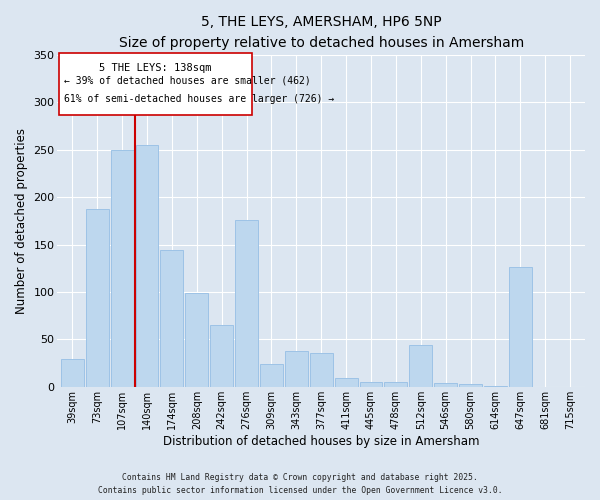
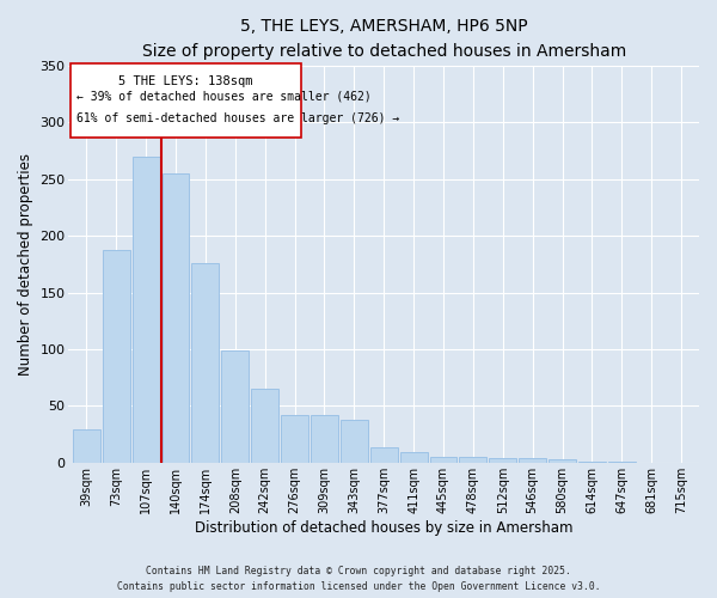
107sqm: 250 -> 270
174sqm: 144 -> 176
276sqm: 176 -> 42
309sqm: 24 -> 42
377sqm: 36 -> 13
512sqm: 44 -> 4
647sqm: 126 -> 1
